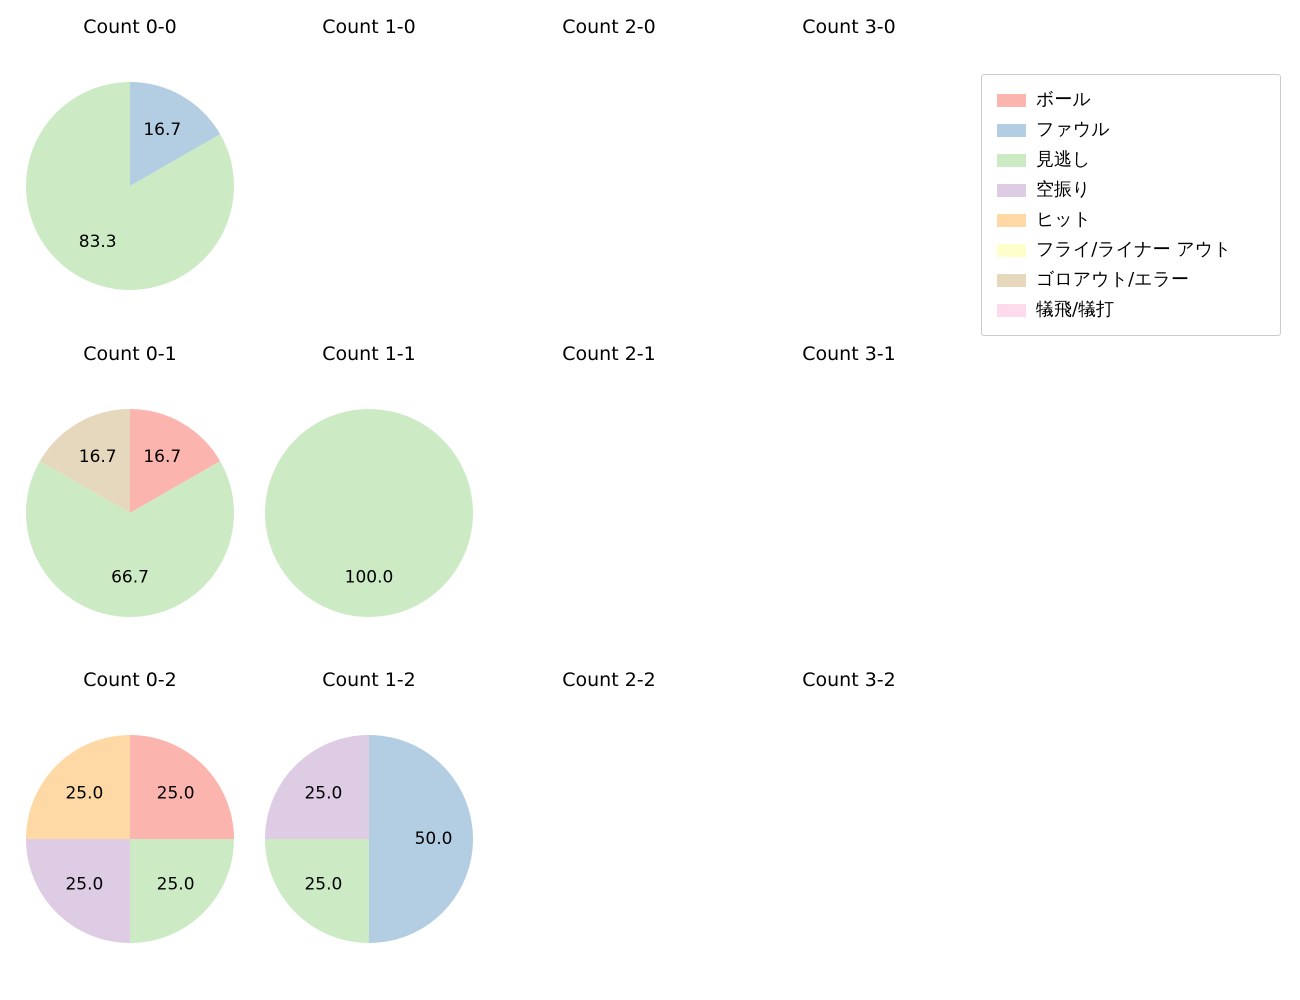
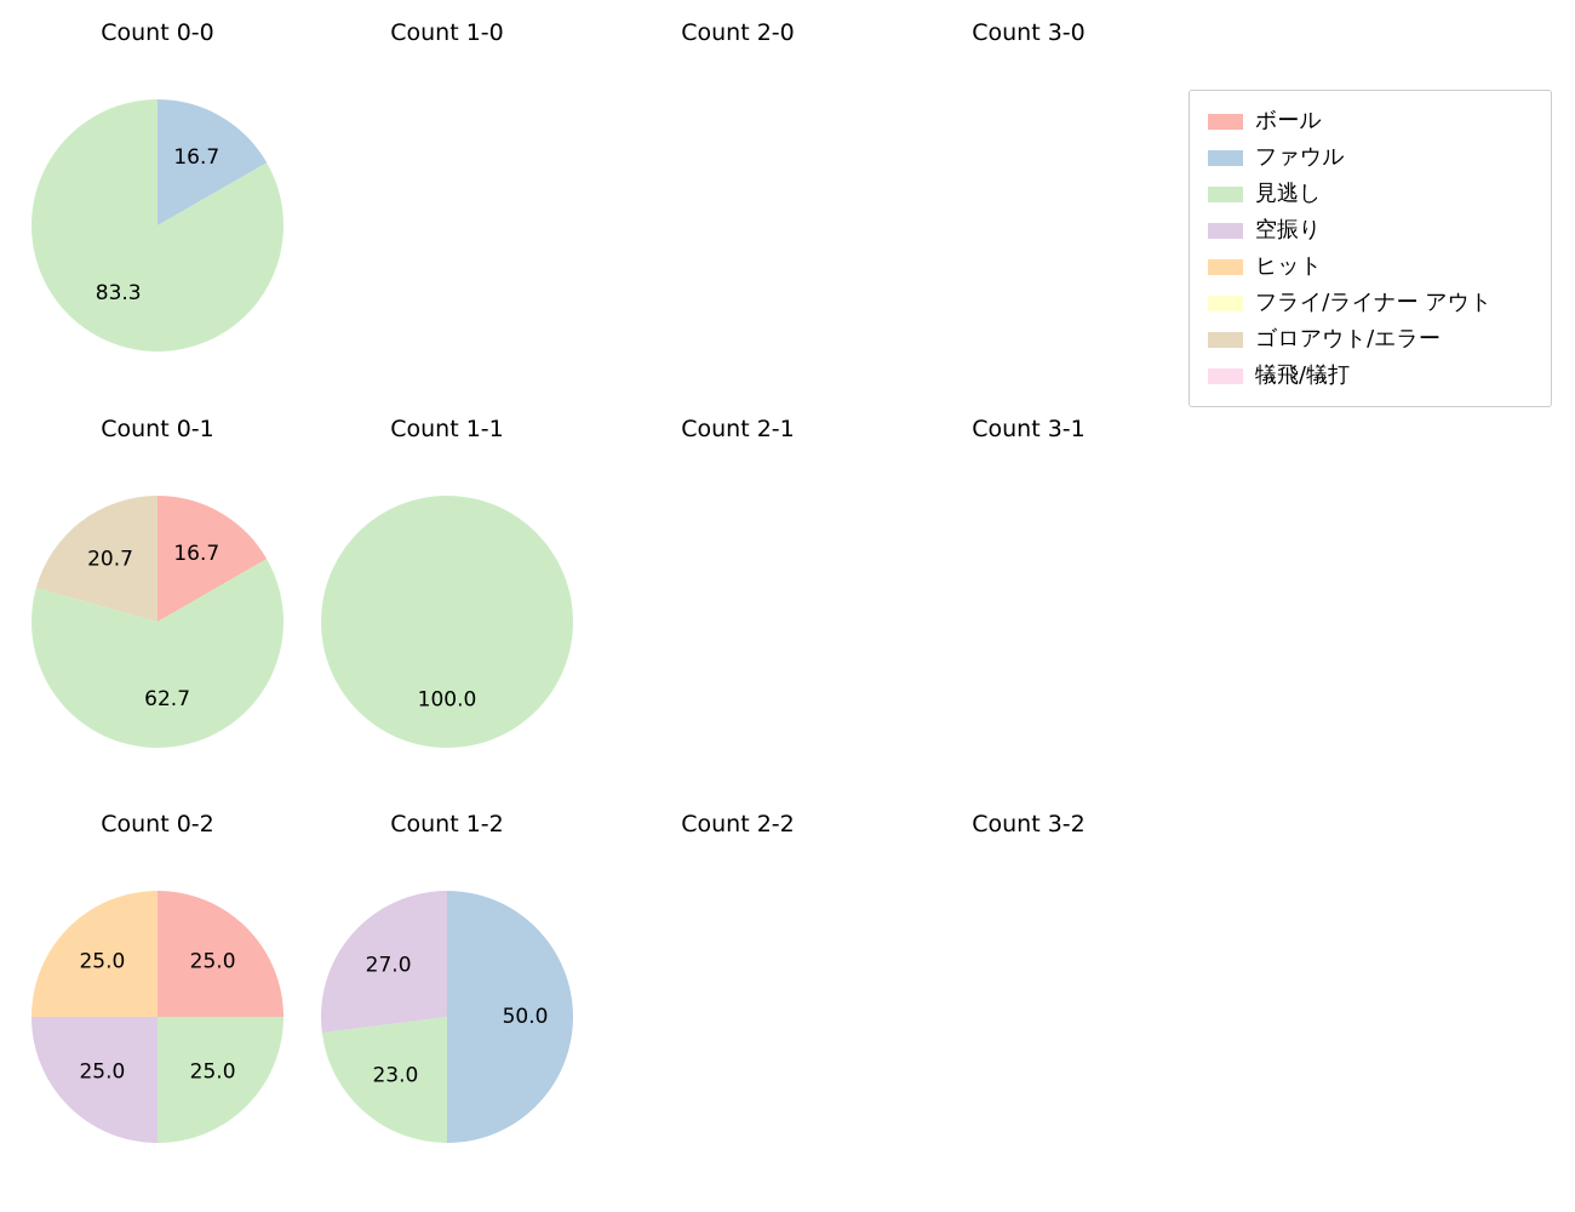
Count 0-1/見逃し: 66.7 -> 62.7
Count 0-1/ゴロアウト/エラー: 16.7 -> 20.7
Count 1-2/見逃し: 25.0 -> 23.0
Count 1-2/空振り: 25.0 -> 27.0
